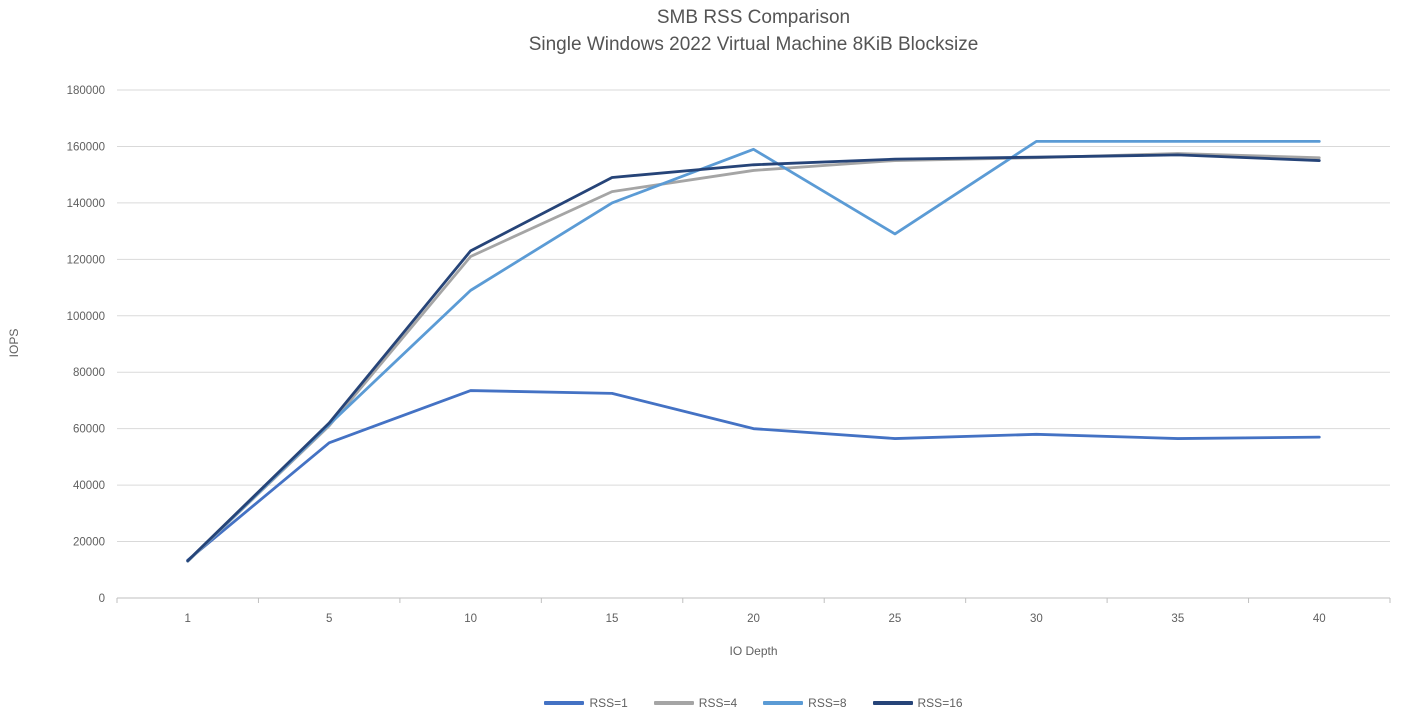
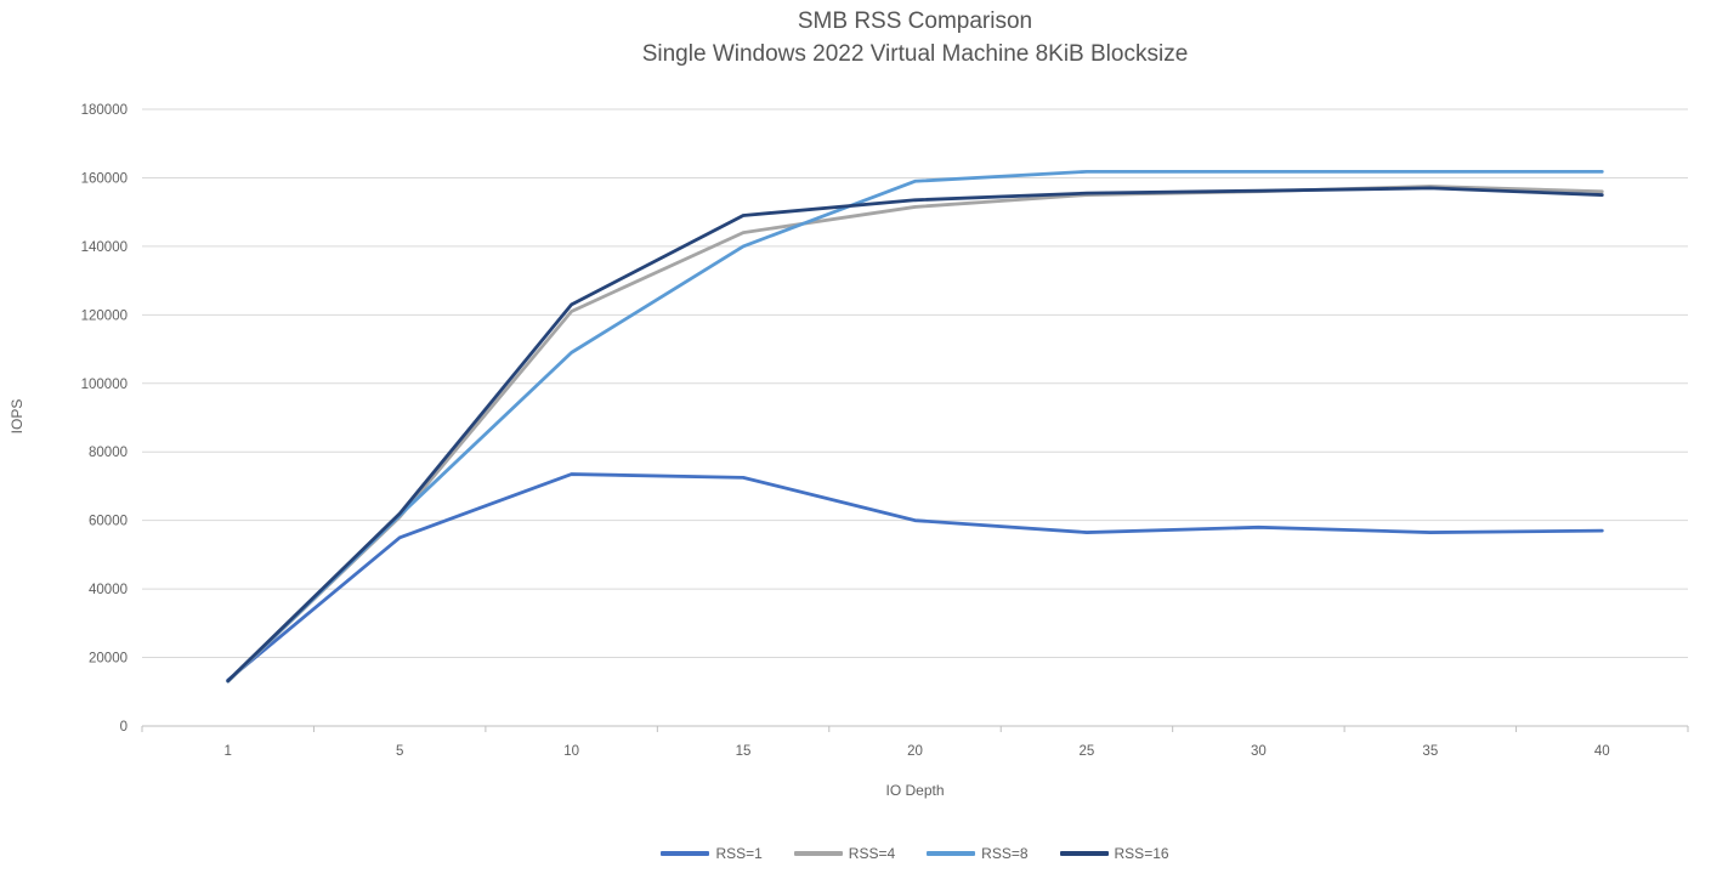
RSS=8/25: 129000 -> 162000
